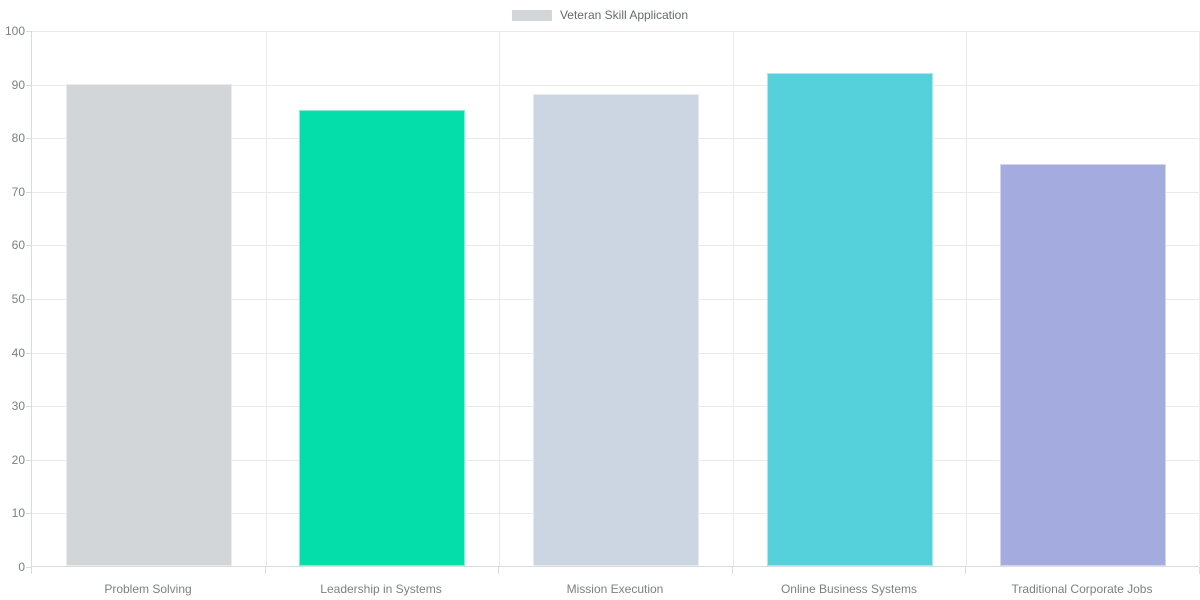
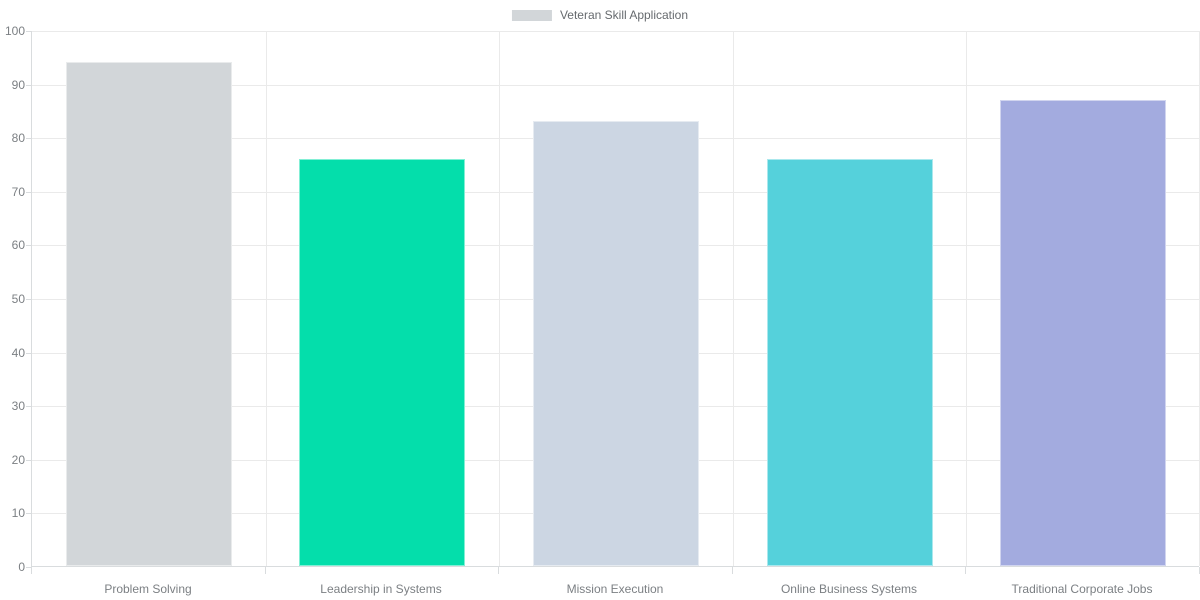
Problem Solving: 90 -> 94
Leadership in Systems: 85 -> 76
Mission Execution: 88 -> 83
Online Business Systems: 92 -> 76
Traditional Corporate Jobs: 75 -> 87
